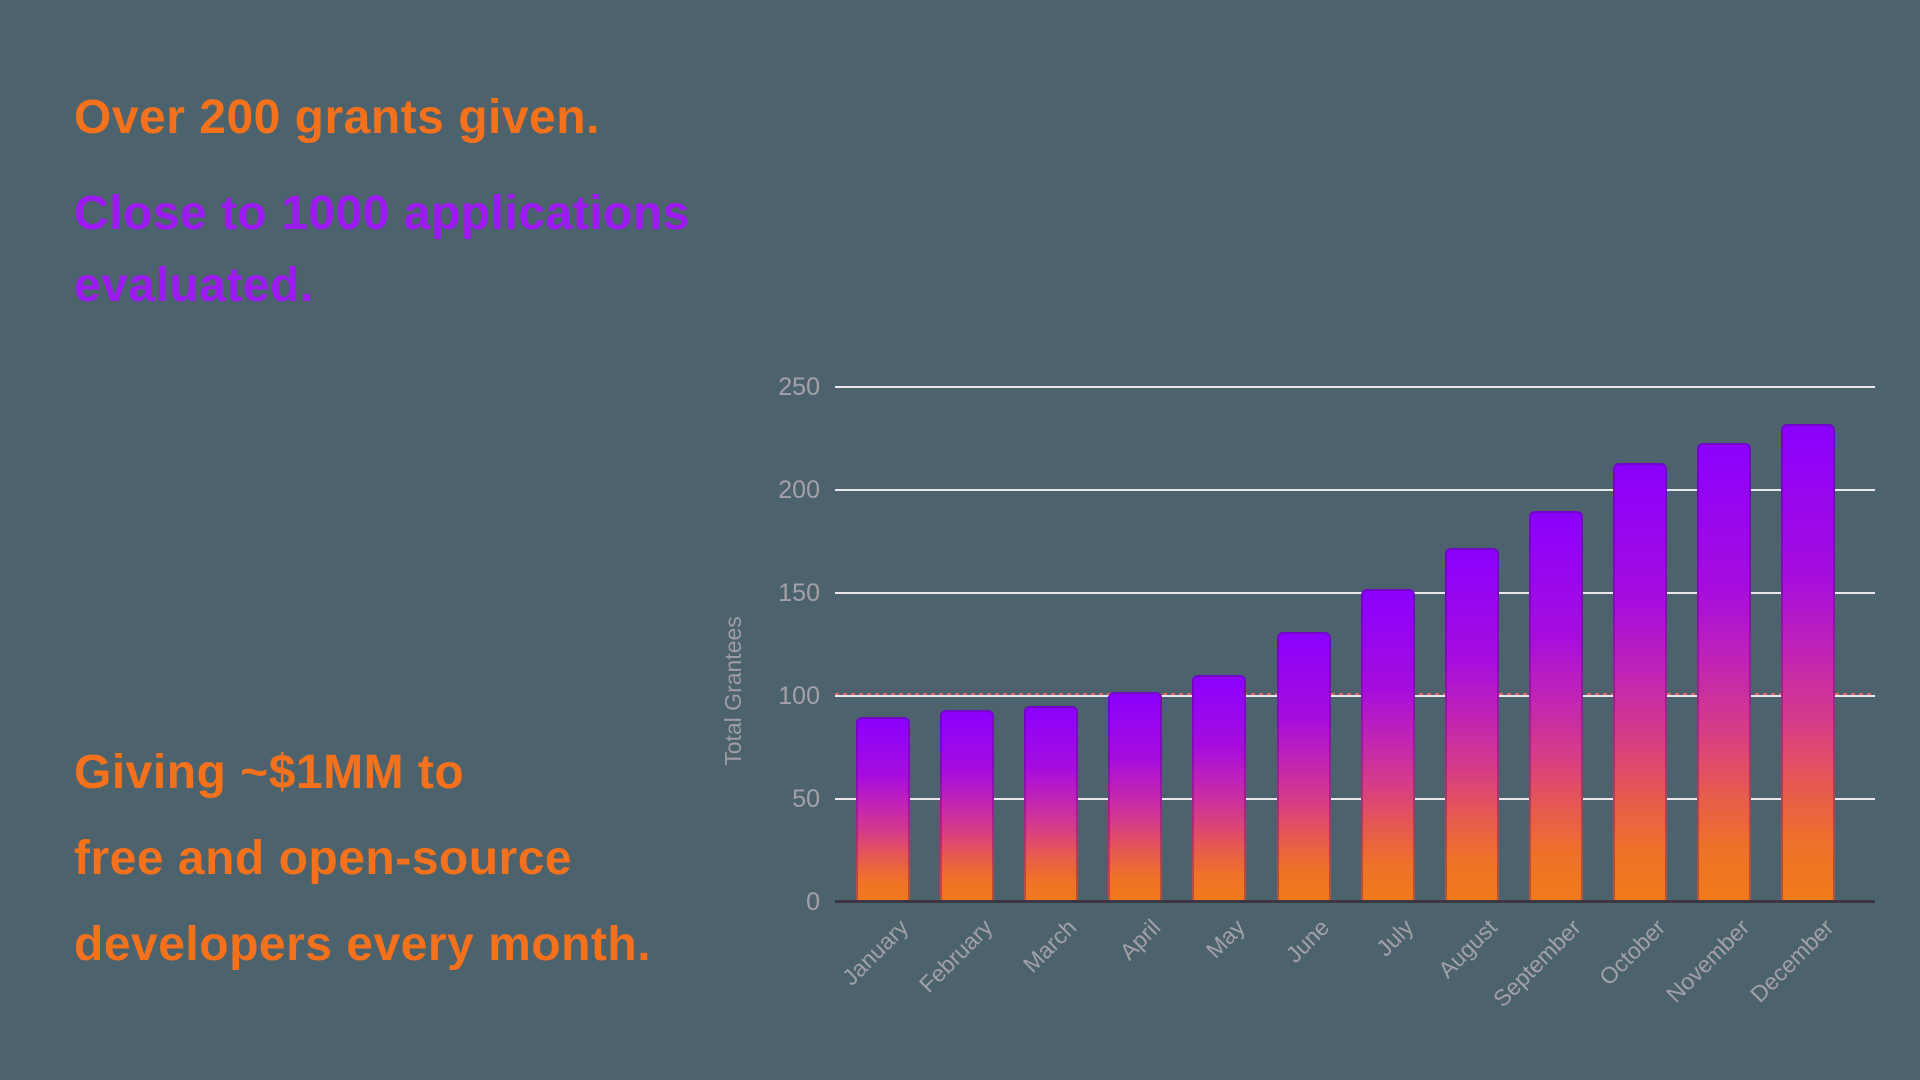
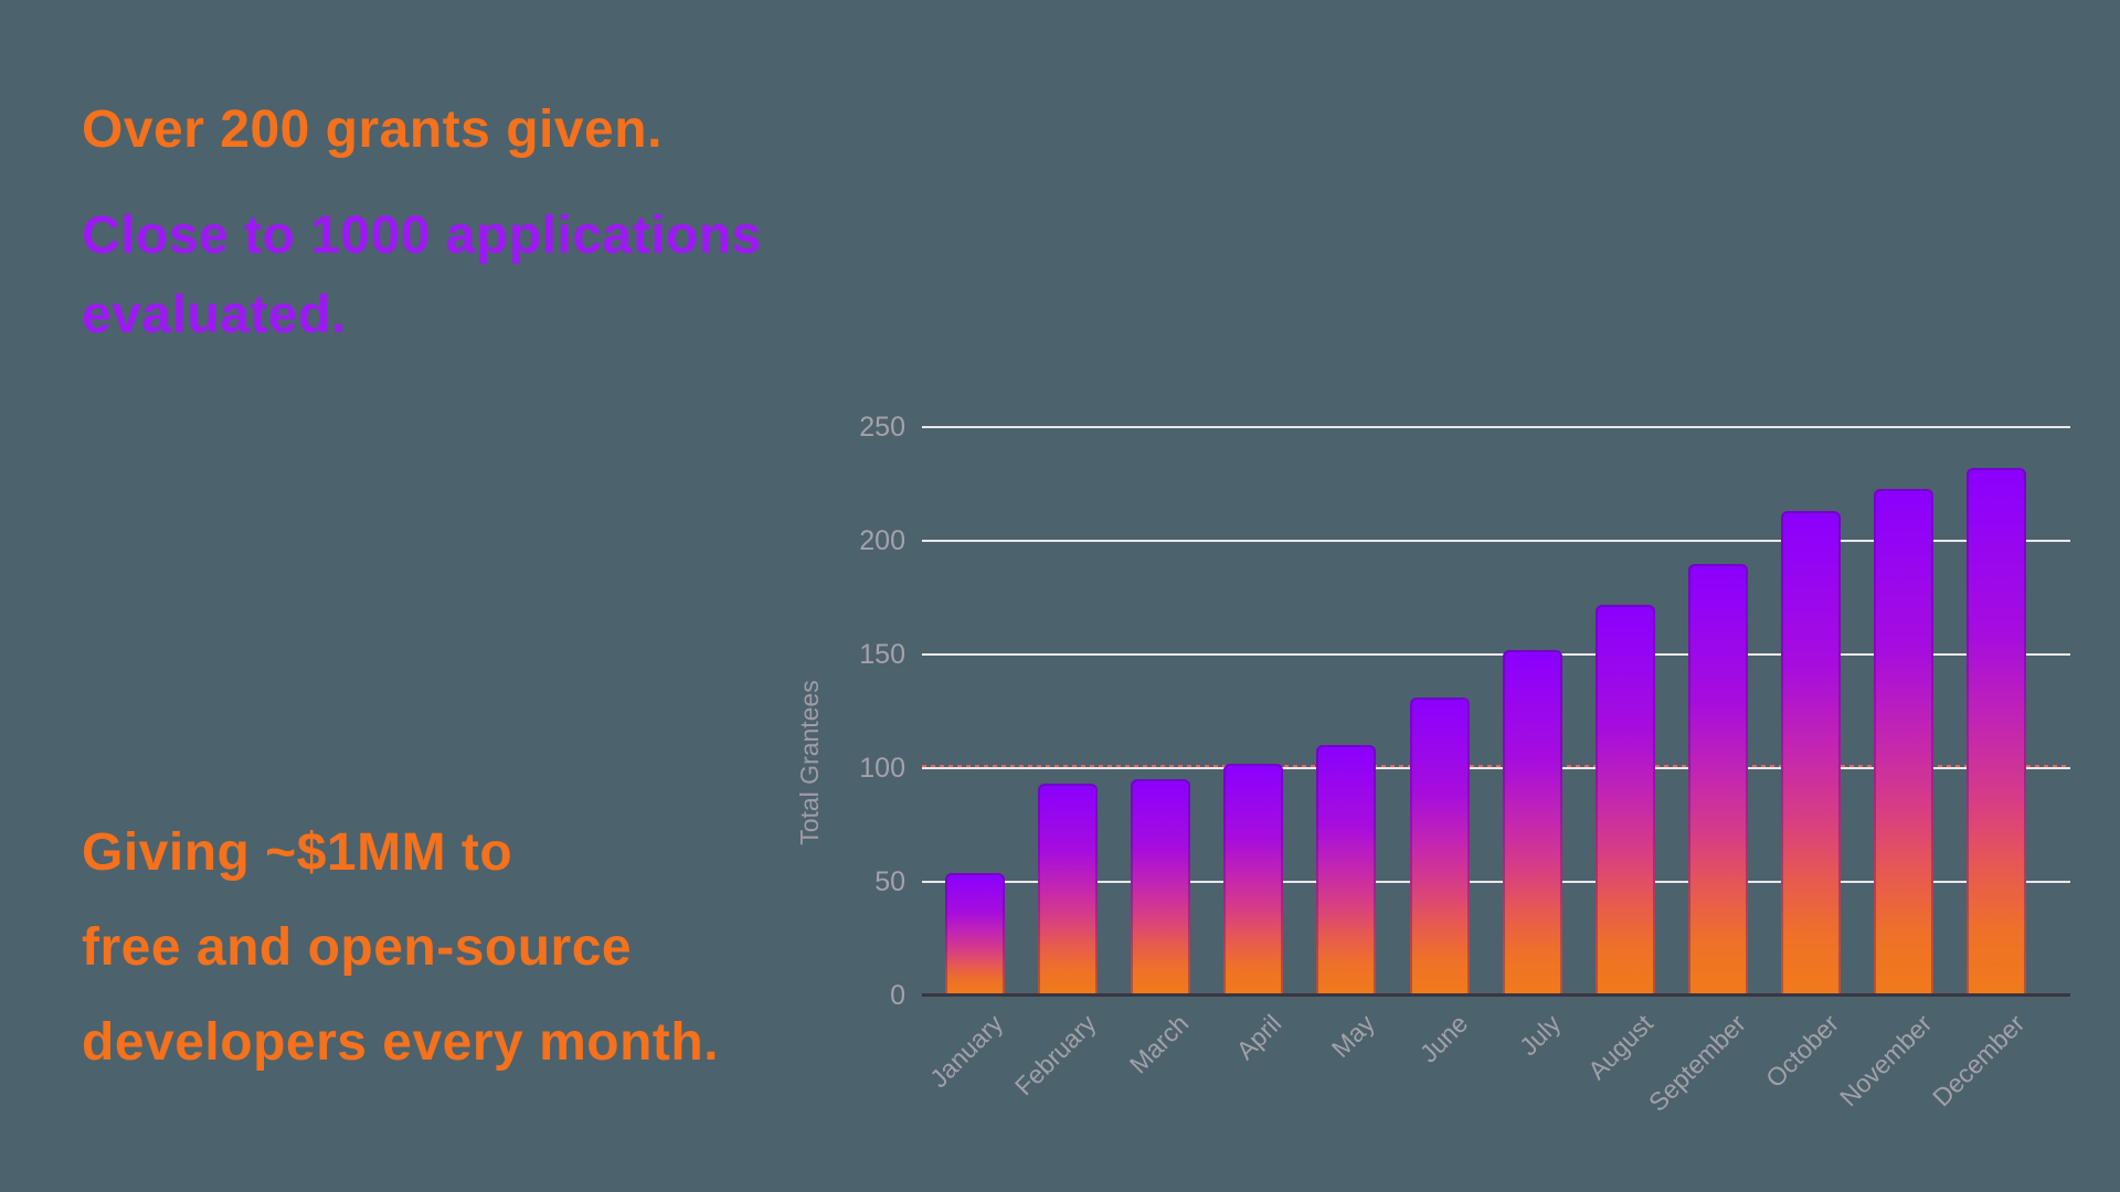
January: 90 -> 54
